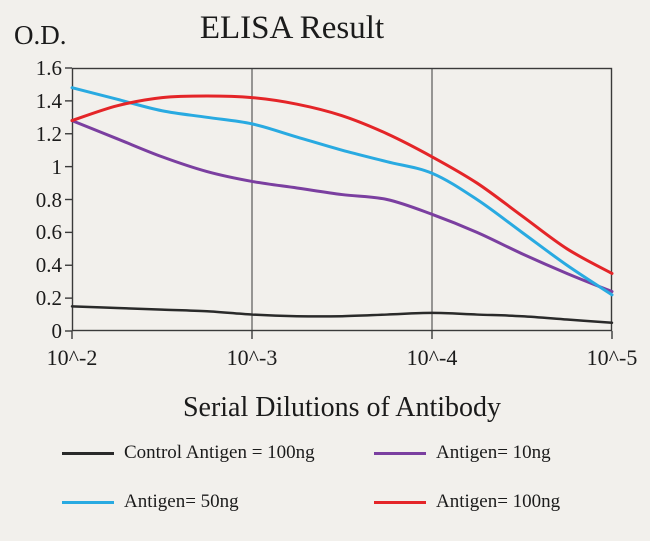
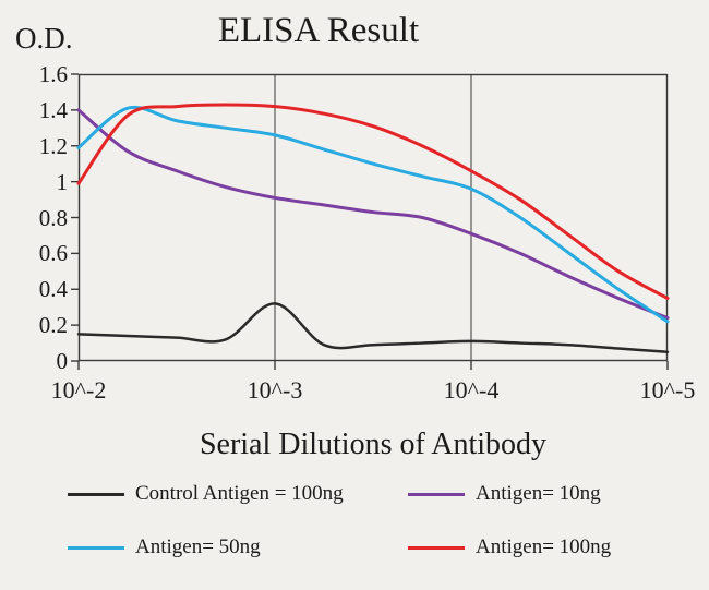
Antigen= 10ng/0: 1.28 -> 1.40
Antigen= 50ng/0: 1.48 -> 1.19
Antigen= 100ng/0: 1.28 -> 0.99
Control Antigen = 100ng/1: 0.10 -> 0.32
